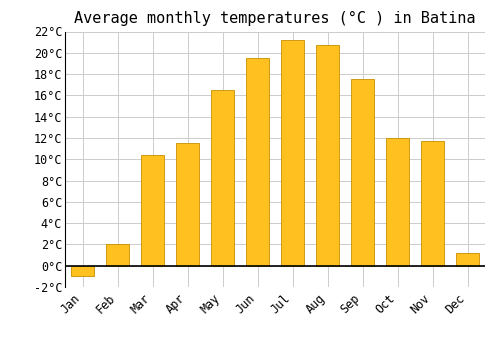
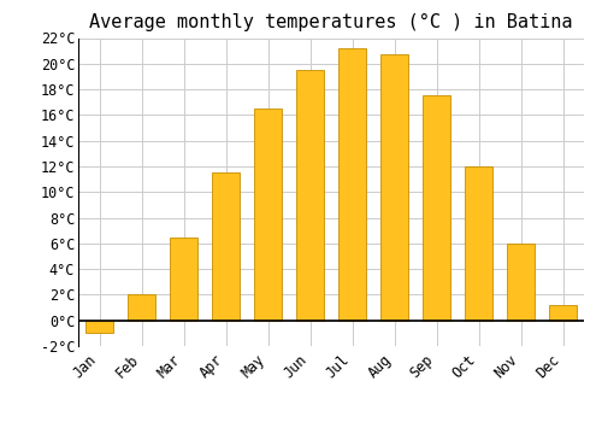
Mar: 10.4°C -> 6.5°C
Nov: 11.7°C -> 6.0°C
